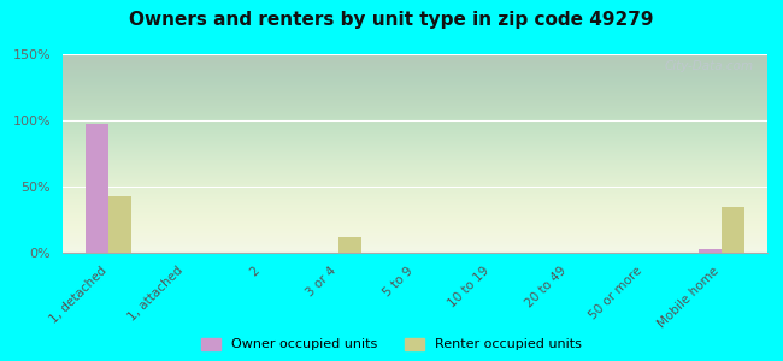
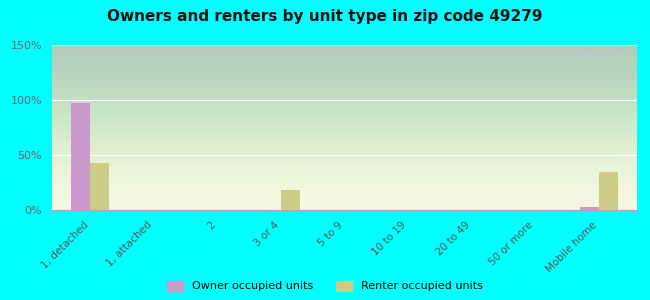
Renter occupied units/3 or 4: 12% -> 18%
